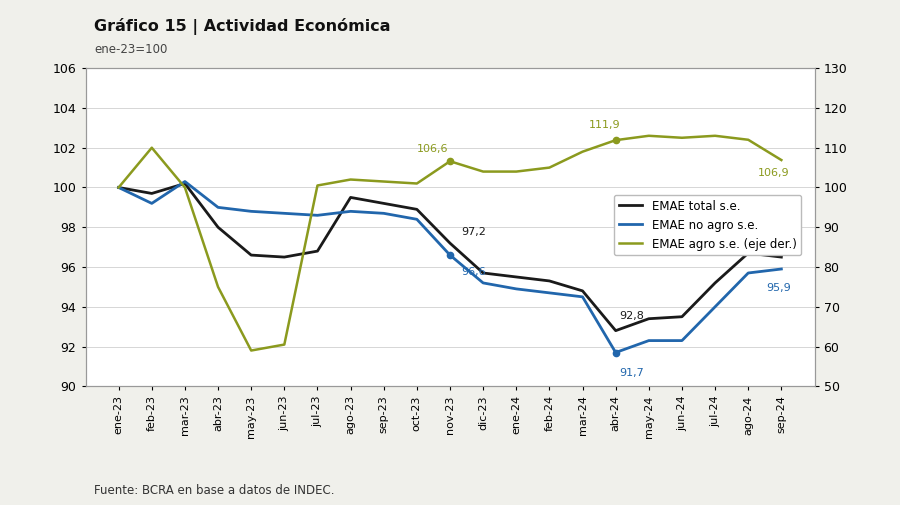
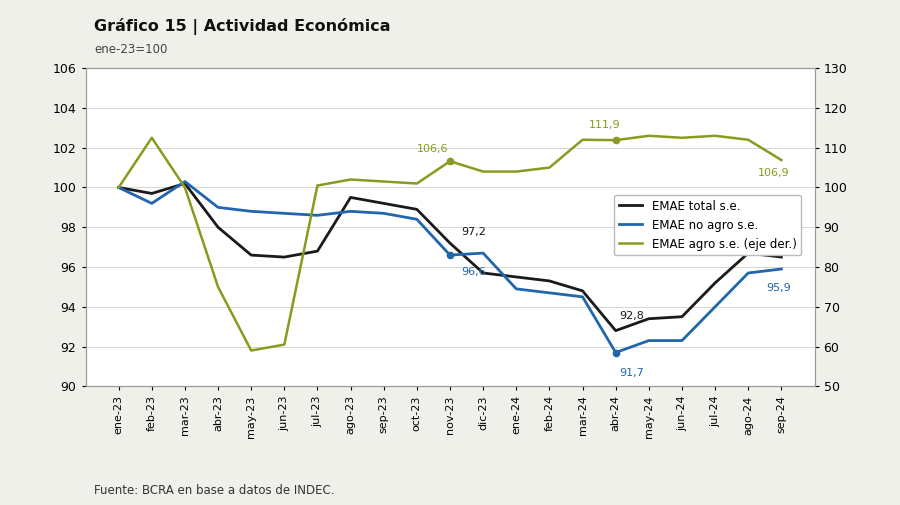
EMAE agro s.e. (eje der.)/feb-23: 110.0 -> 112.5
EMAE no agro s.e./dic-23: 95.2 -> 96.7
EMAE agro s.e. (eje der.)/mar-24: 109.0 -> 112.0
